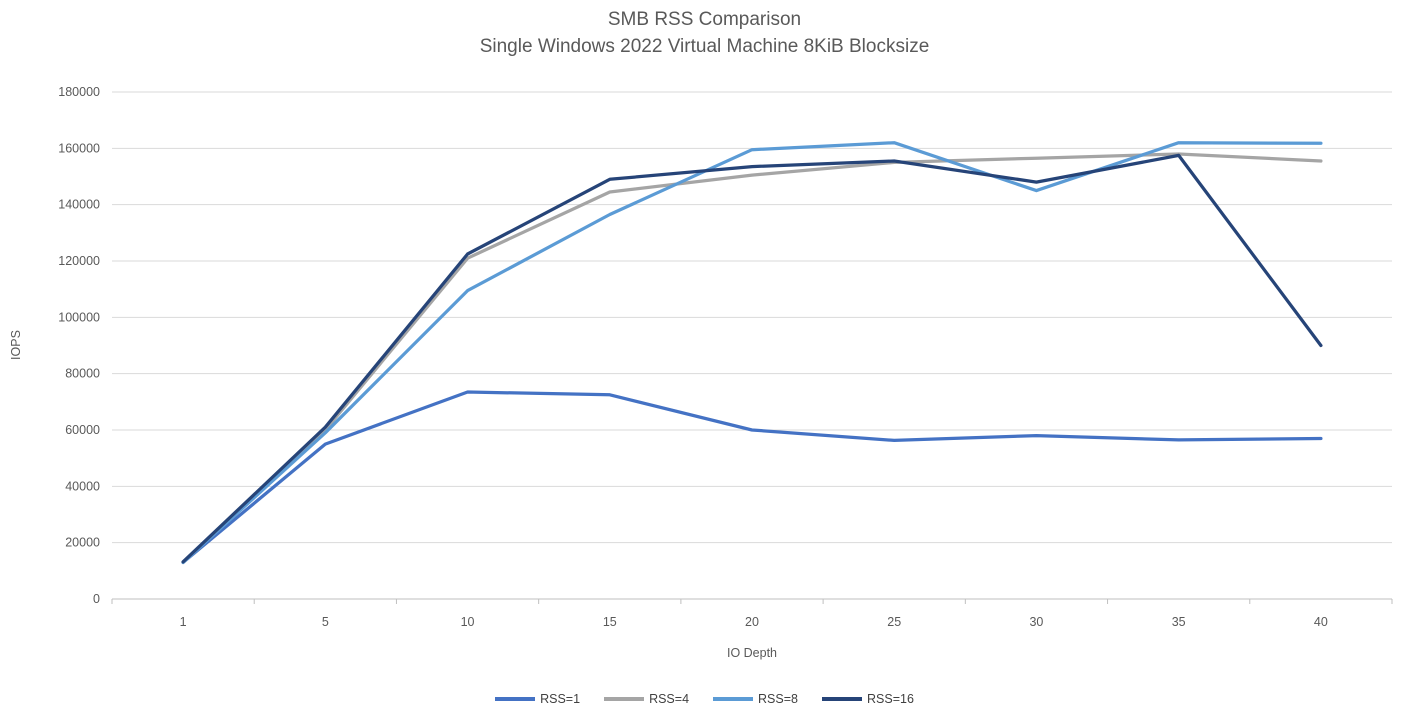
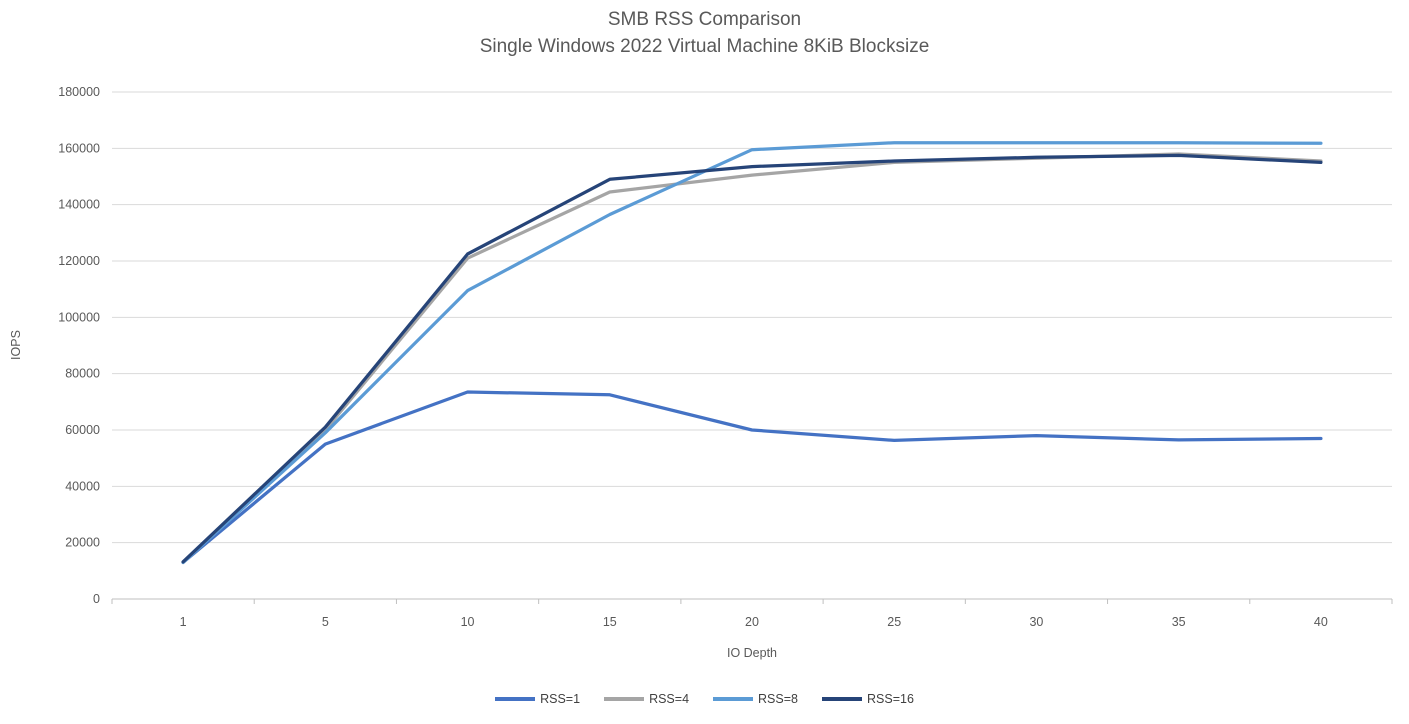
RSS=8/30: 145000 -> 162000
RSS=16/30: 148000 -> 157000
RSS=16/40: 90000 -> 155000
